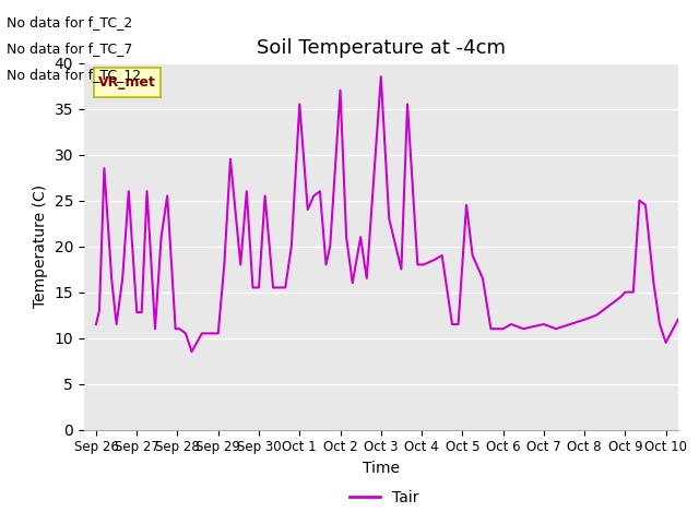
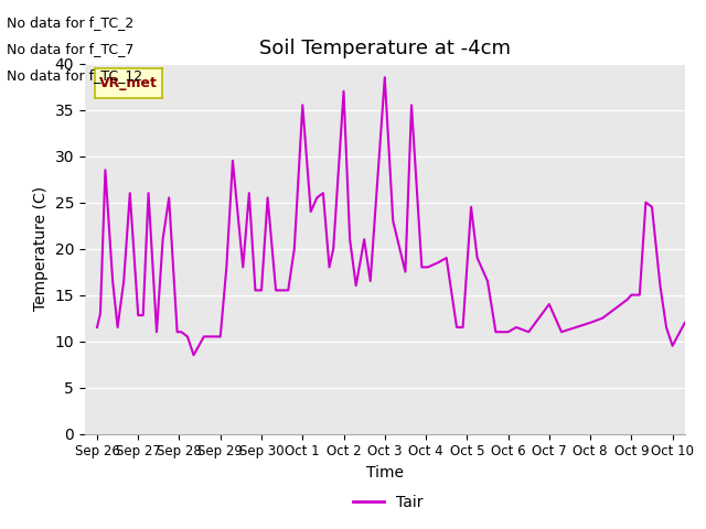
Oct 7: 11.5 -> 14.0
